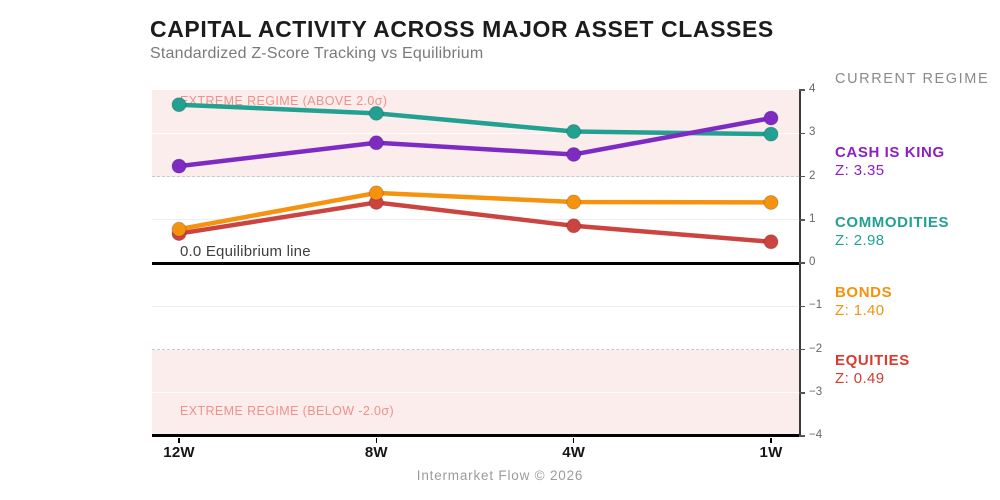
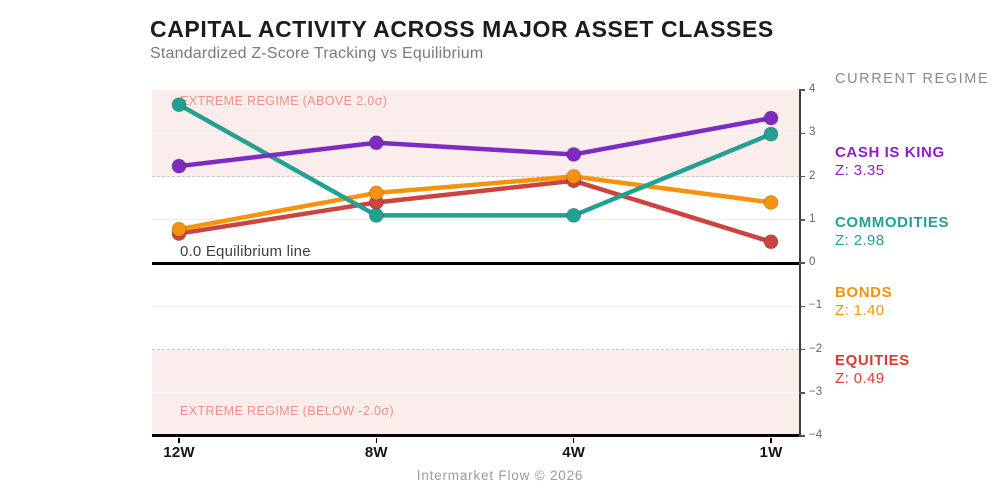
COMMODITIES/8W: 3.5 -> 1.1
EQUITIES/4W: 0.9 -> 1.9
BONDS/4W: 1.4 -> 2.0
COMMODITIES/4W: 3.0 -> 1.1
